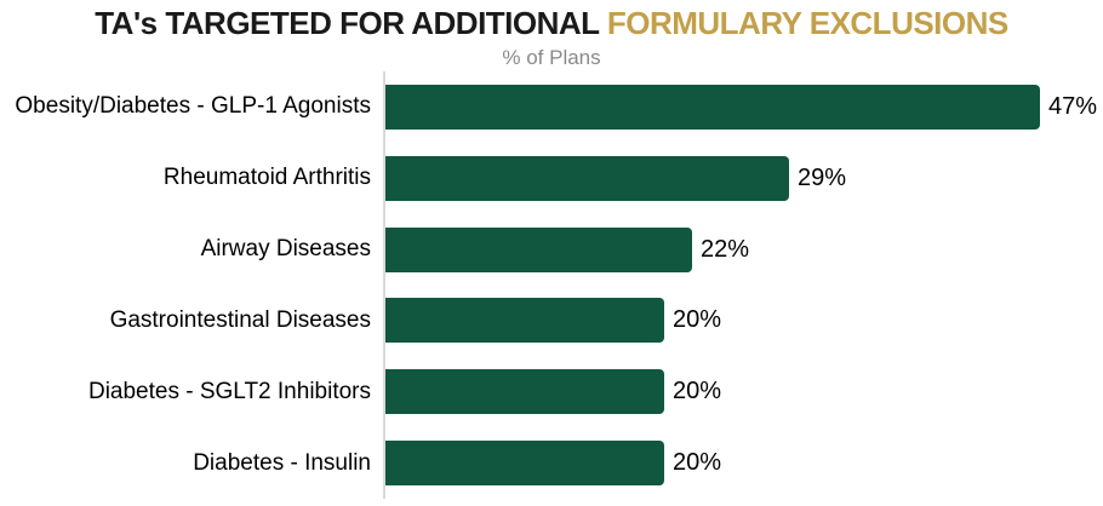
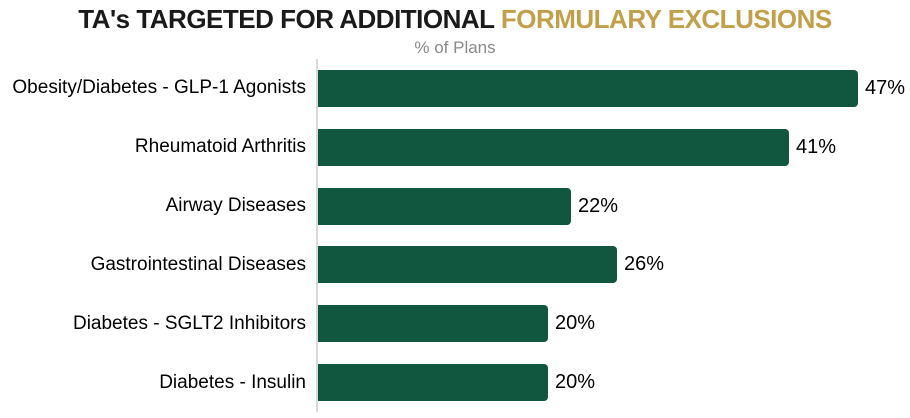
Rheumatoid Arthritis: 29% -> 41%
Gastrointestinal Diseases: 20% -> 26%
